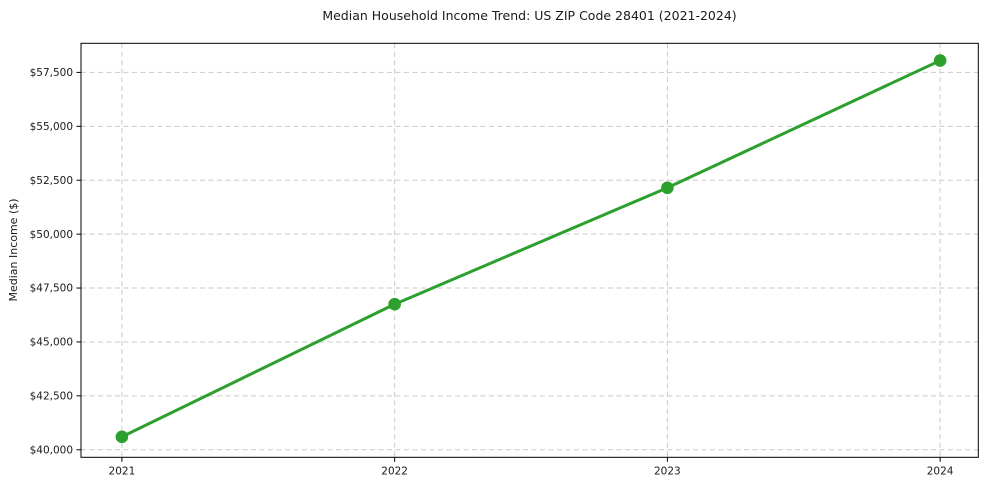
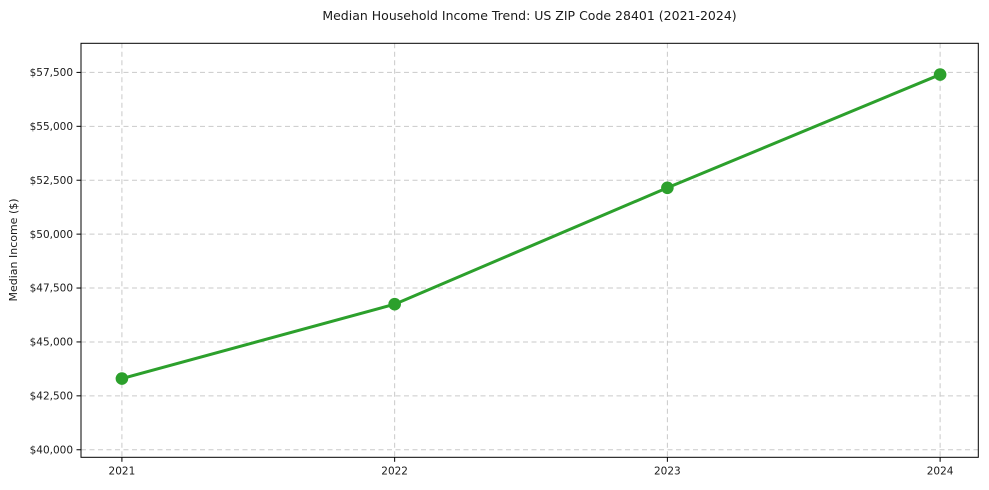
2021: $40600 -> $43300
2024: $58000 -> $57400
